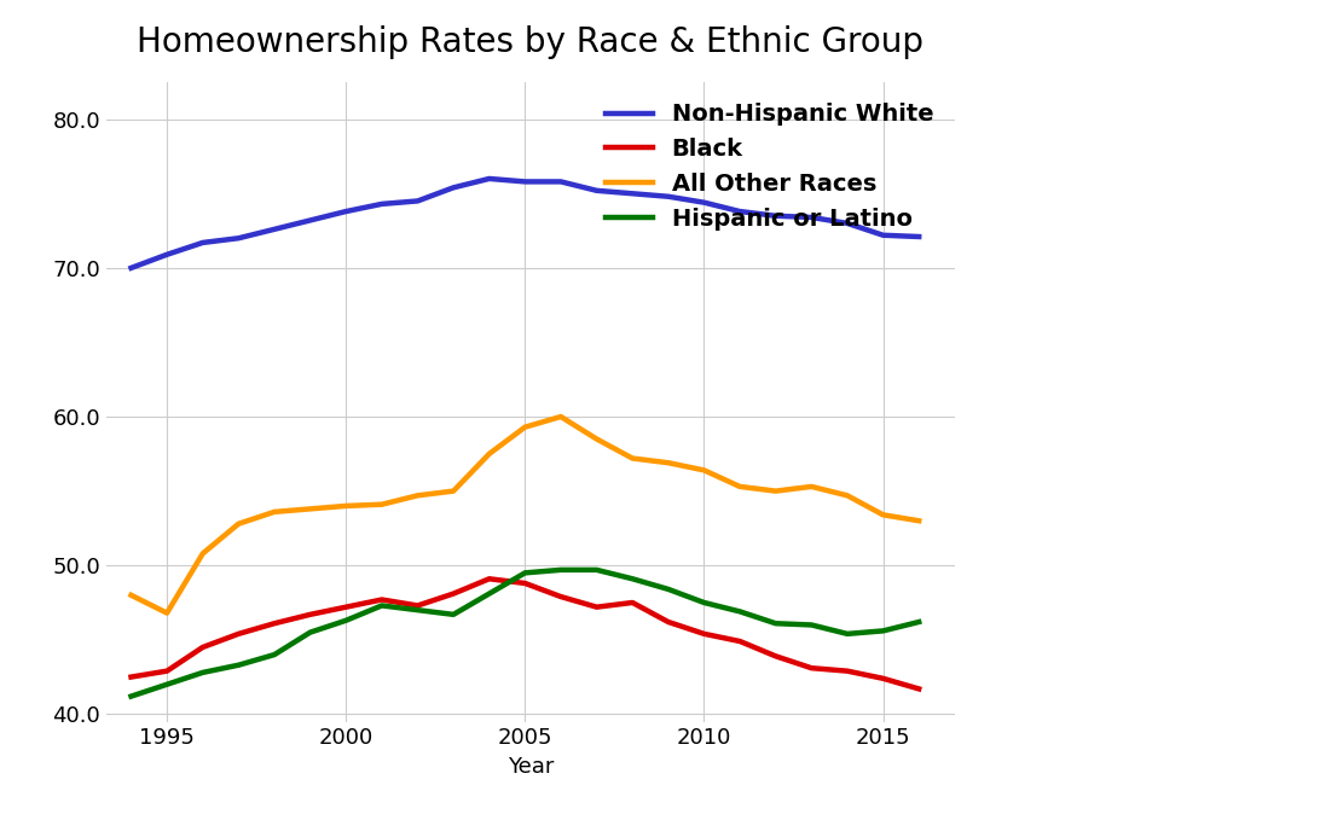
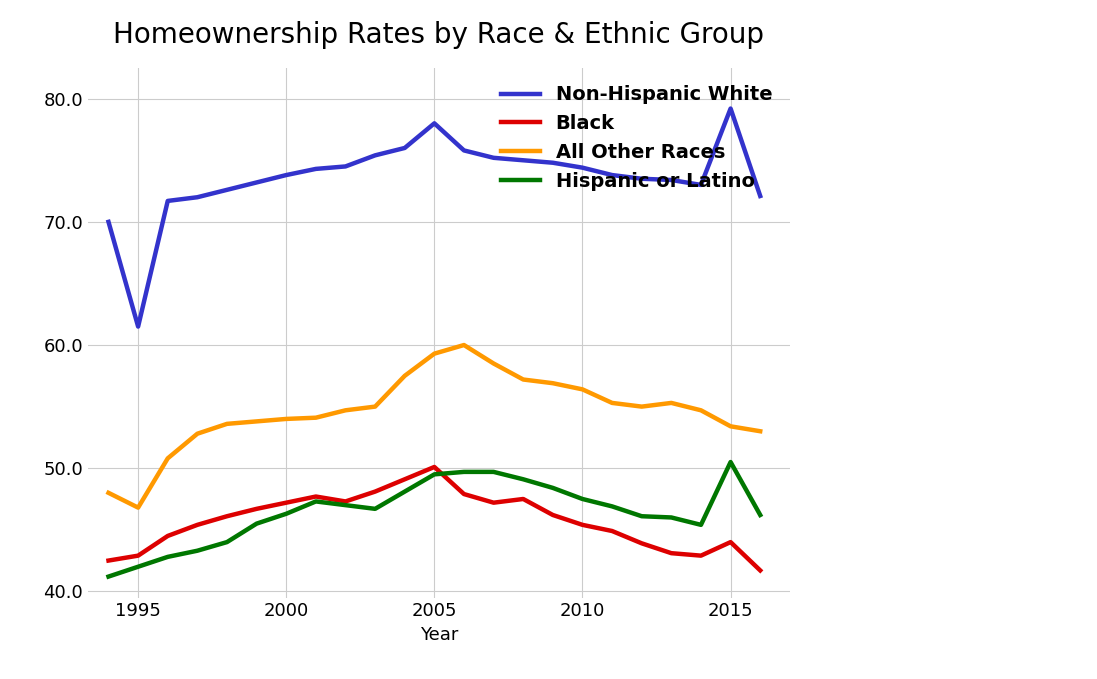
Non-Hispanic White/1995: 70.9 -> 61.5
Non-Hispanic White/2005: 75.8 -> 78.0
Black/2005: 48.8 -> 50.1
Non-Hispanic White/2015: 72.2 -> 79.2
Black/2015: 42.4 -> 44.0
Hispanic or Latino/2015: 45.6 -> 50.5
